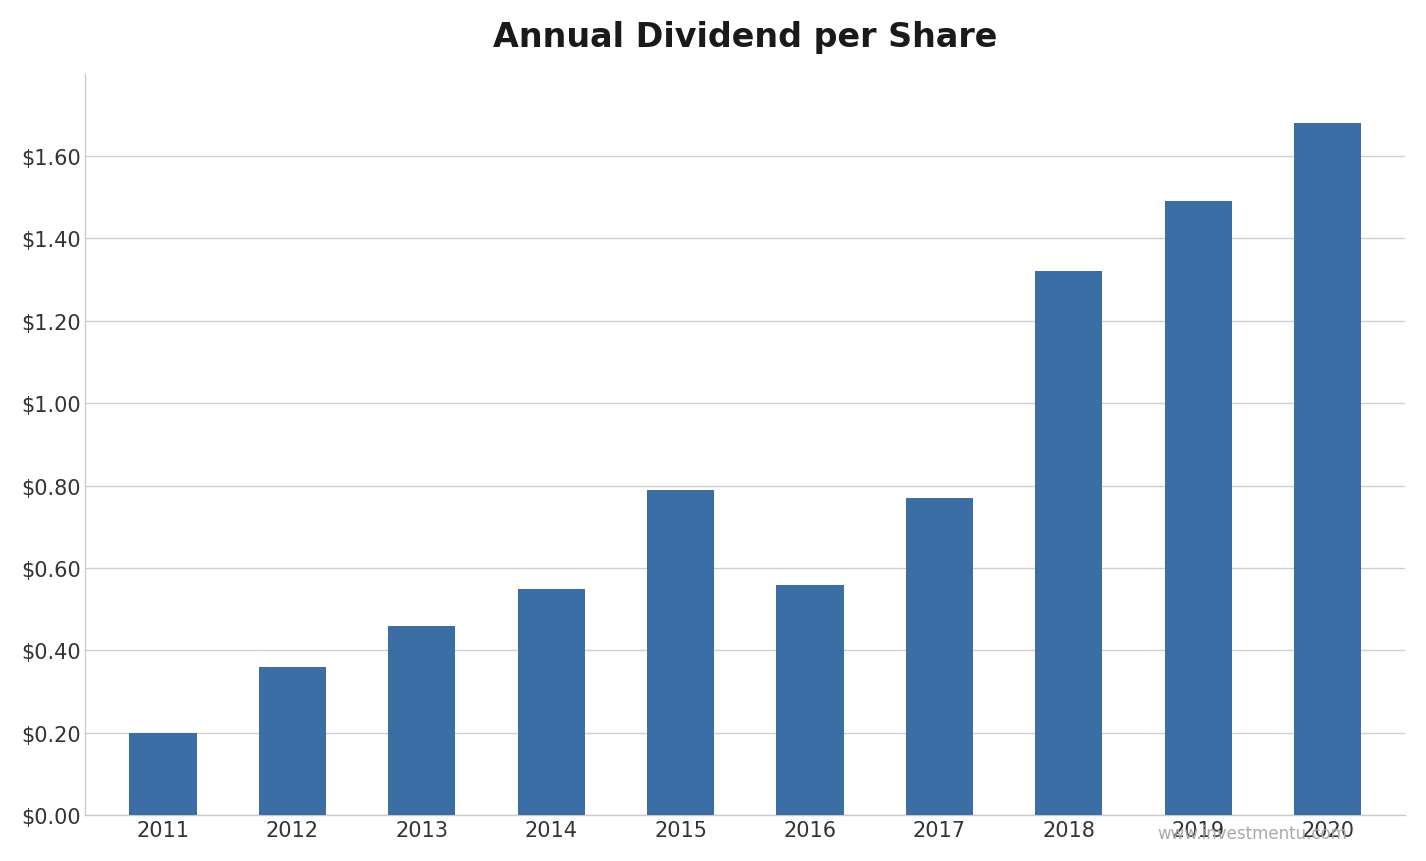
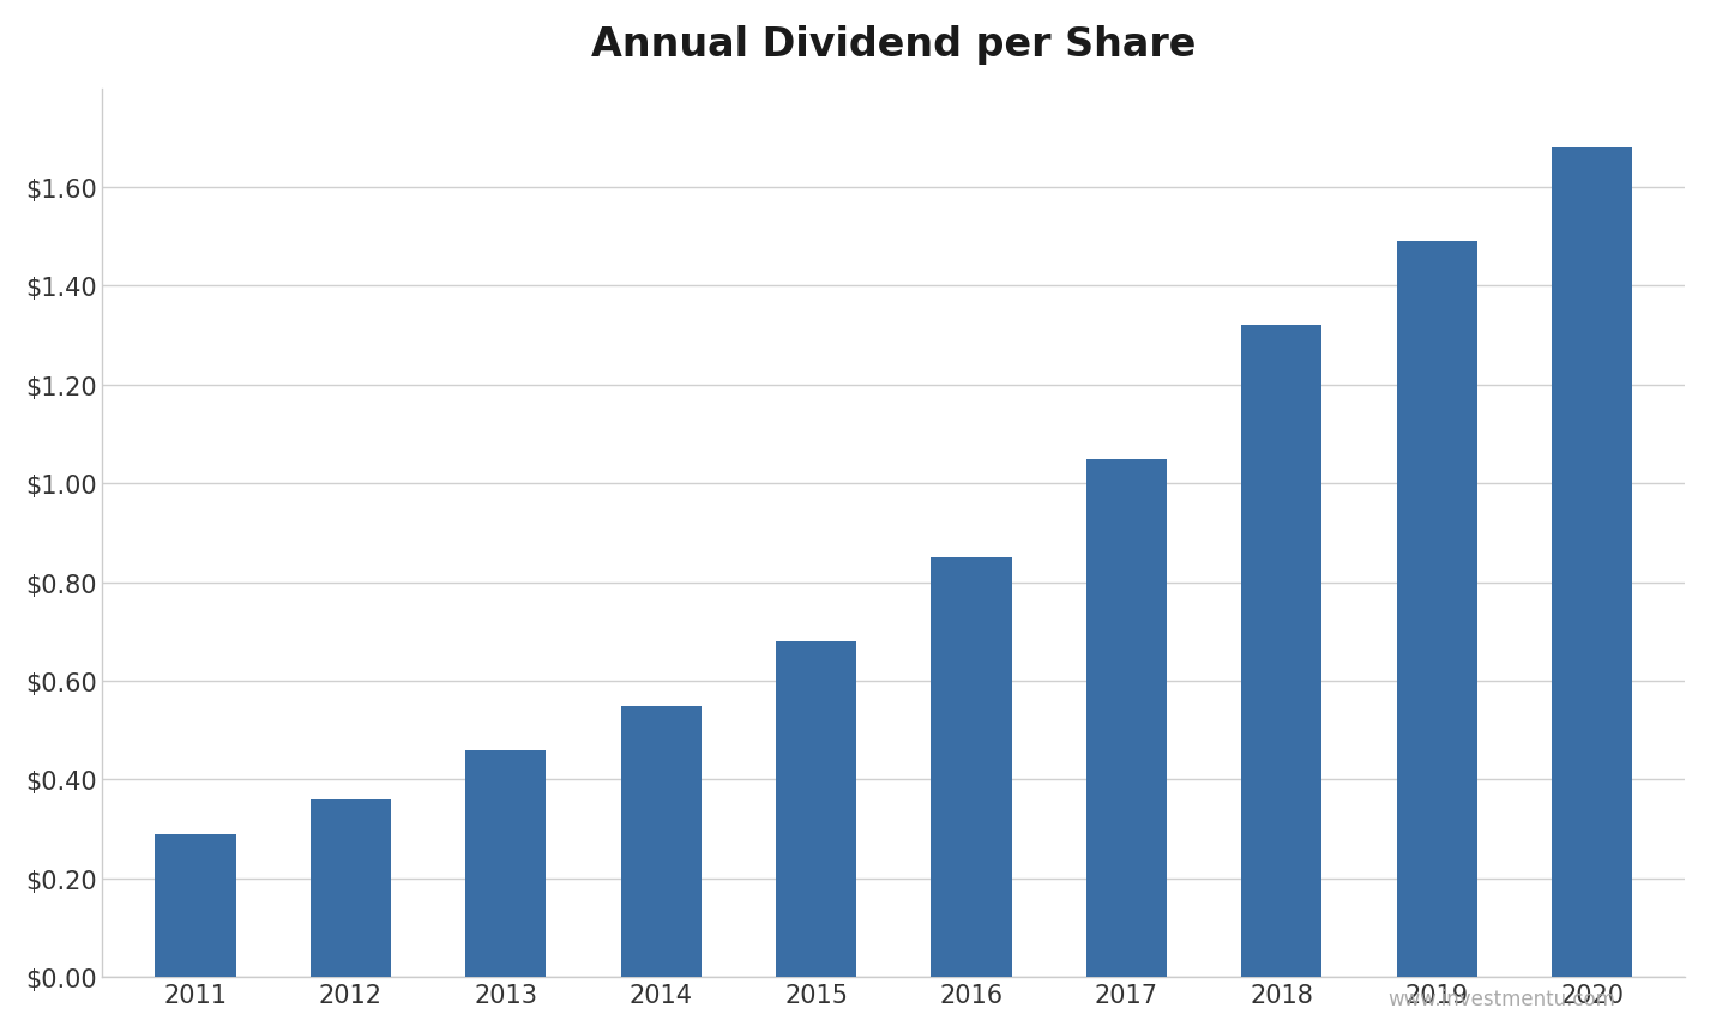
2011: $0.20 -> $0.29
2015: $0.79 -> $0.68
2016: $0.56 -> $0.85
2017: $0.77 -> $1.05
